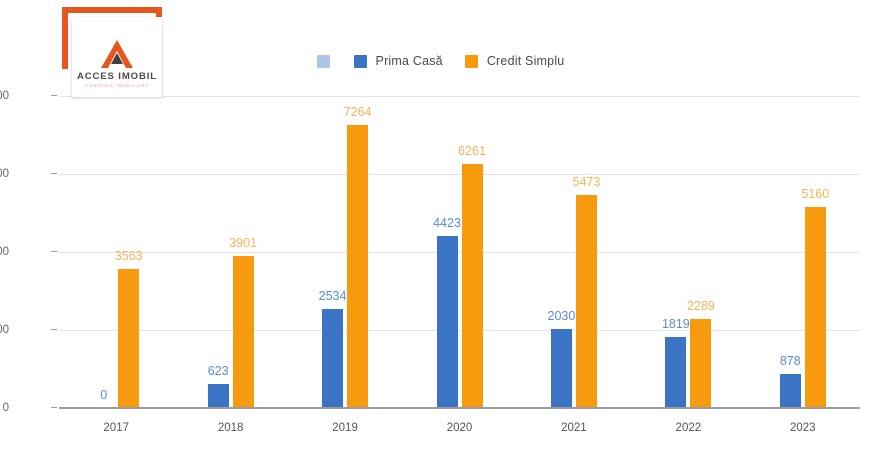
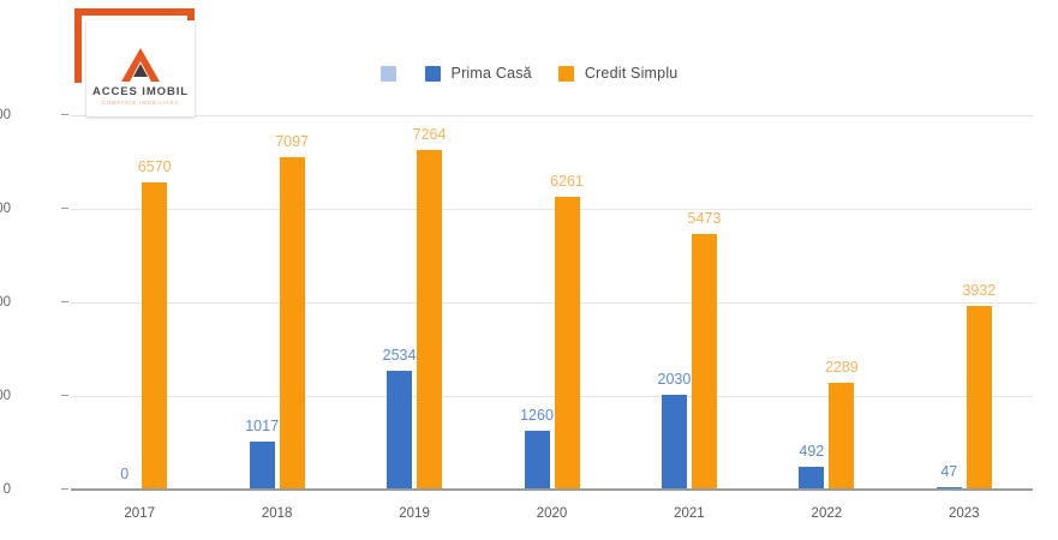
Credit Simplu/2017: 3563 -> 6570
Prima Casă/2018: 623 -> 1017
Credit Simplu/2018: 3901 -> 7097
Prima Casă/2020: 4423 -> 1260
Prima Casă/2022: 1819 -> 492
Prima Casă/2023: 878 -> 47
Credit Simplu/2023: 5160 -> 3932
